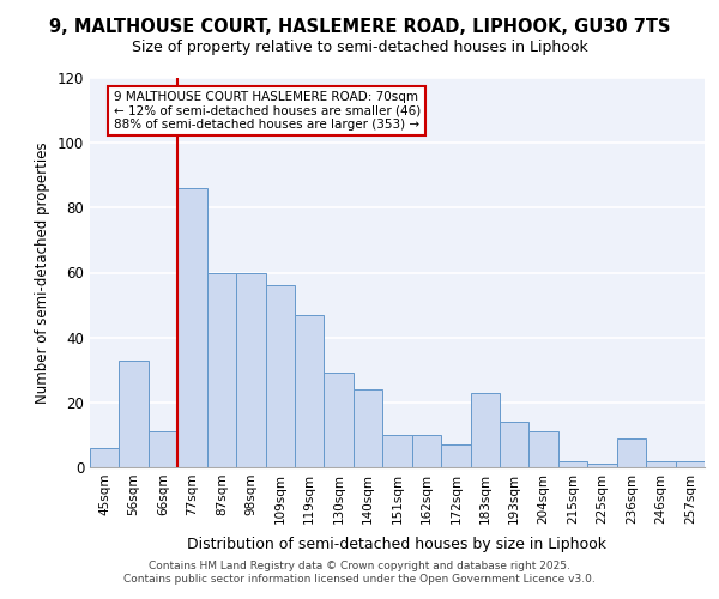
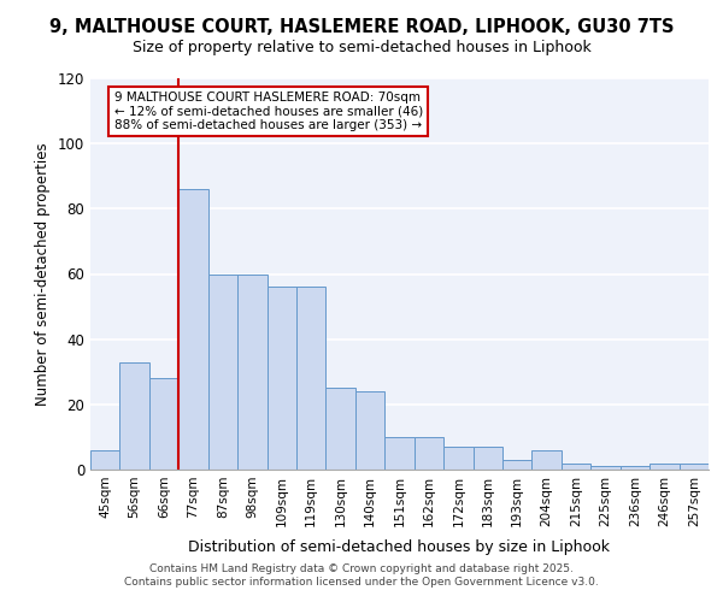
66sqm: 11 -> 28
119sqm: 47 -> 56
130sqm: 29 -> 25
183sqm: 23 -> 7
193sqm: 14 -> 3
204sqm: 11 -> 6
236sqm: 9 -> 1
